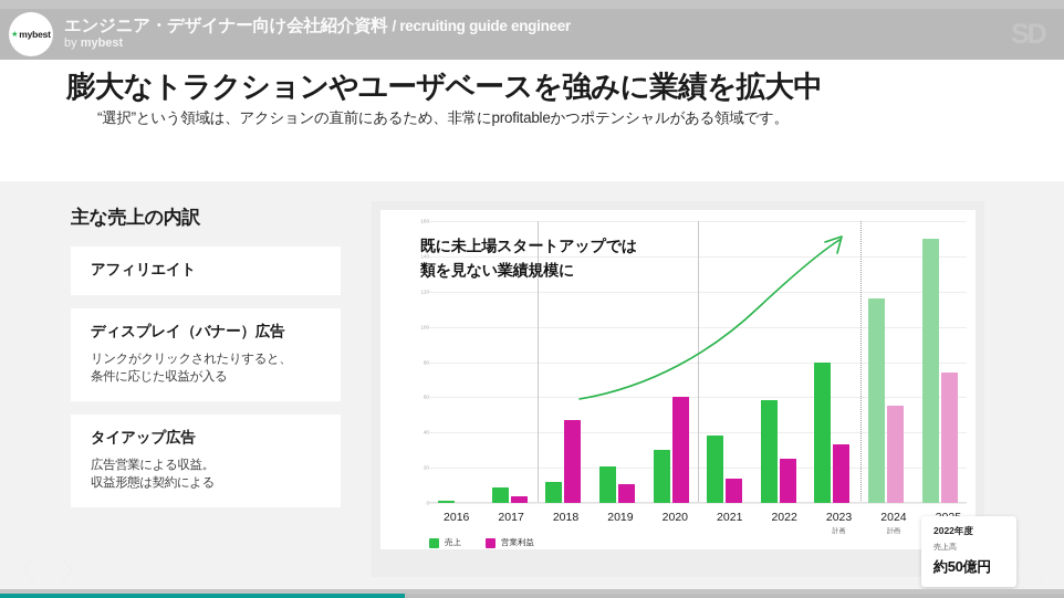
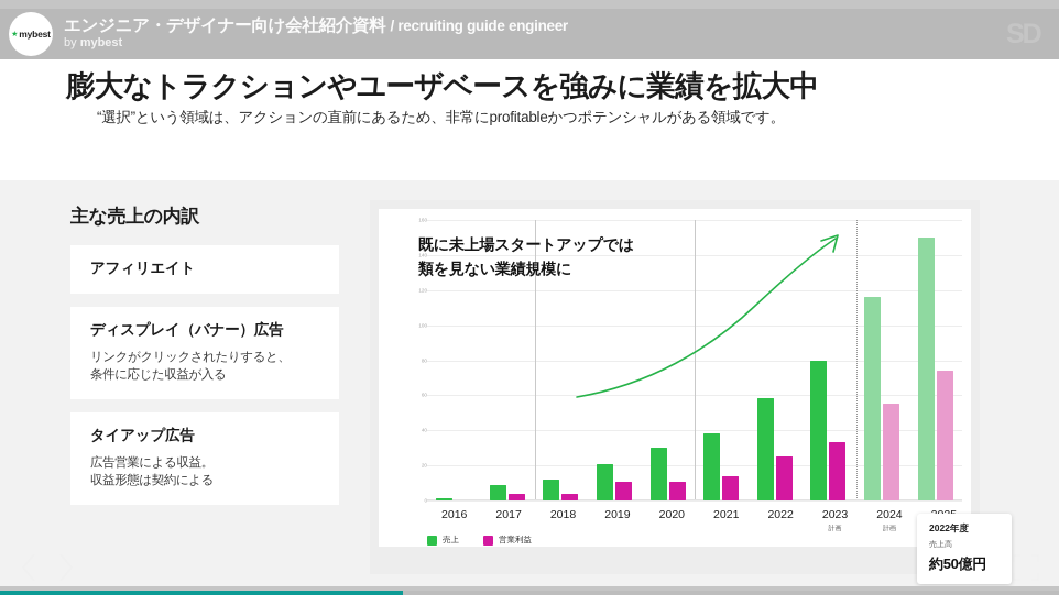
営業利益/2018: 47 -> 4
営業利益/2020: 60 -> 10
